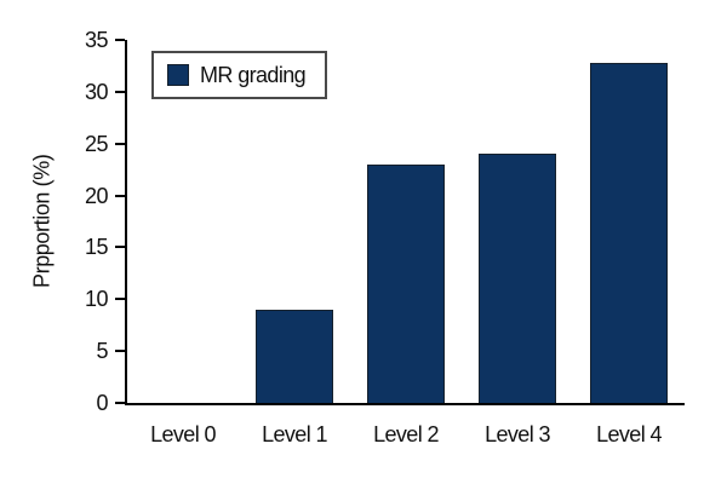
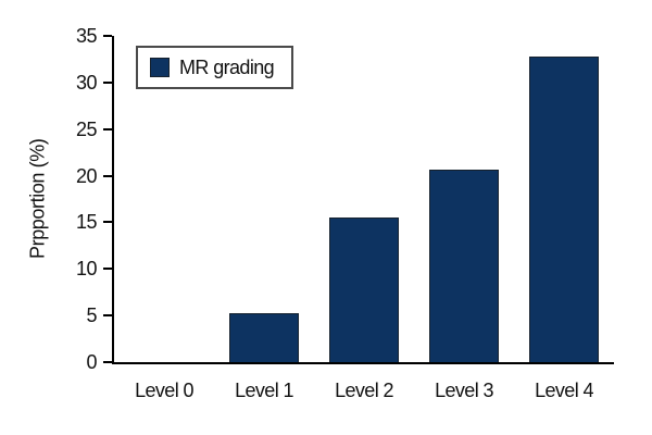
Level 1: 9 -> 5
Level 2: 23 -> 16
Level 3: 24 -> 21
